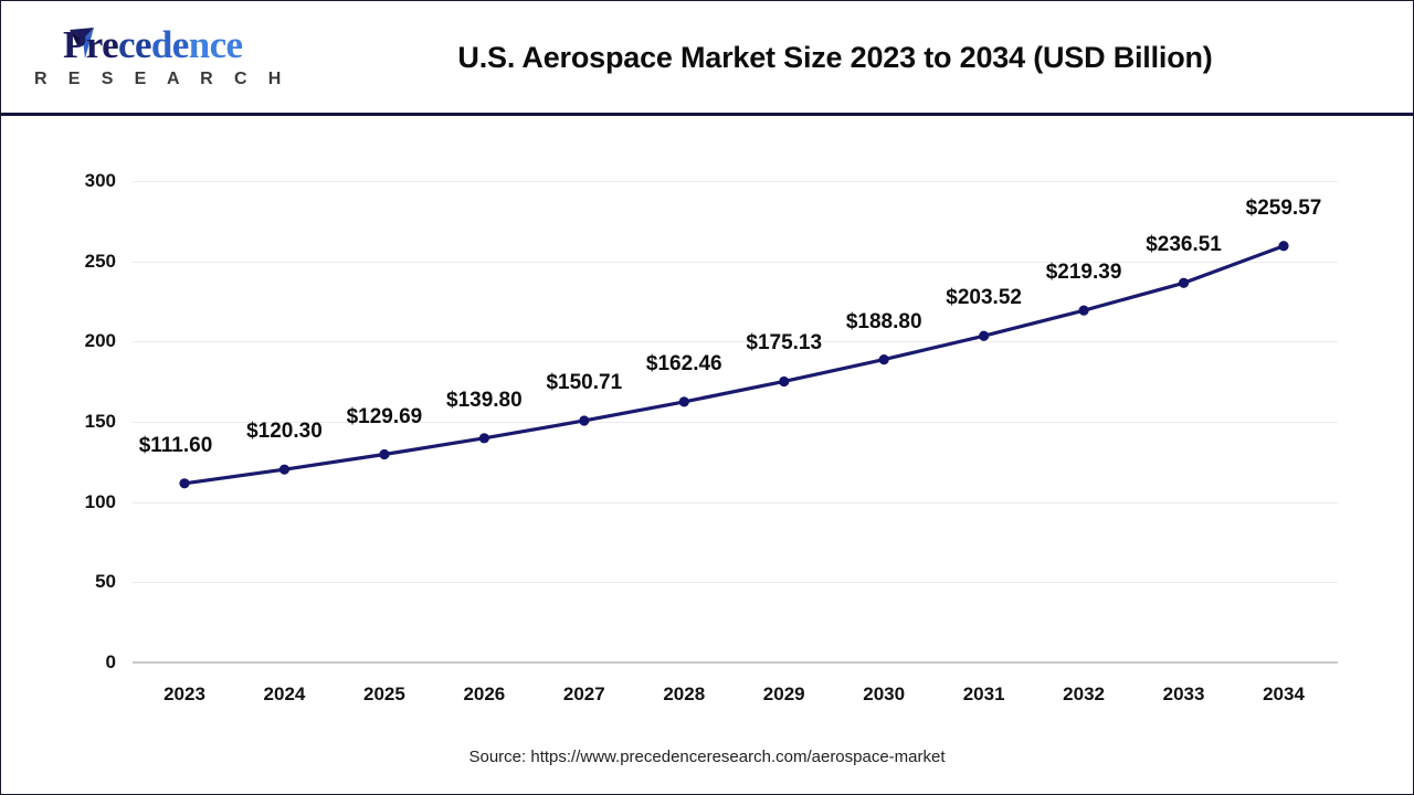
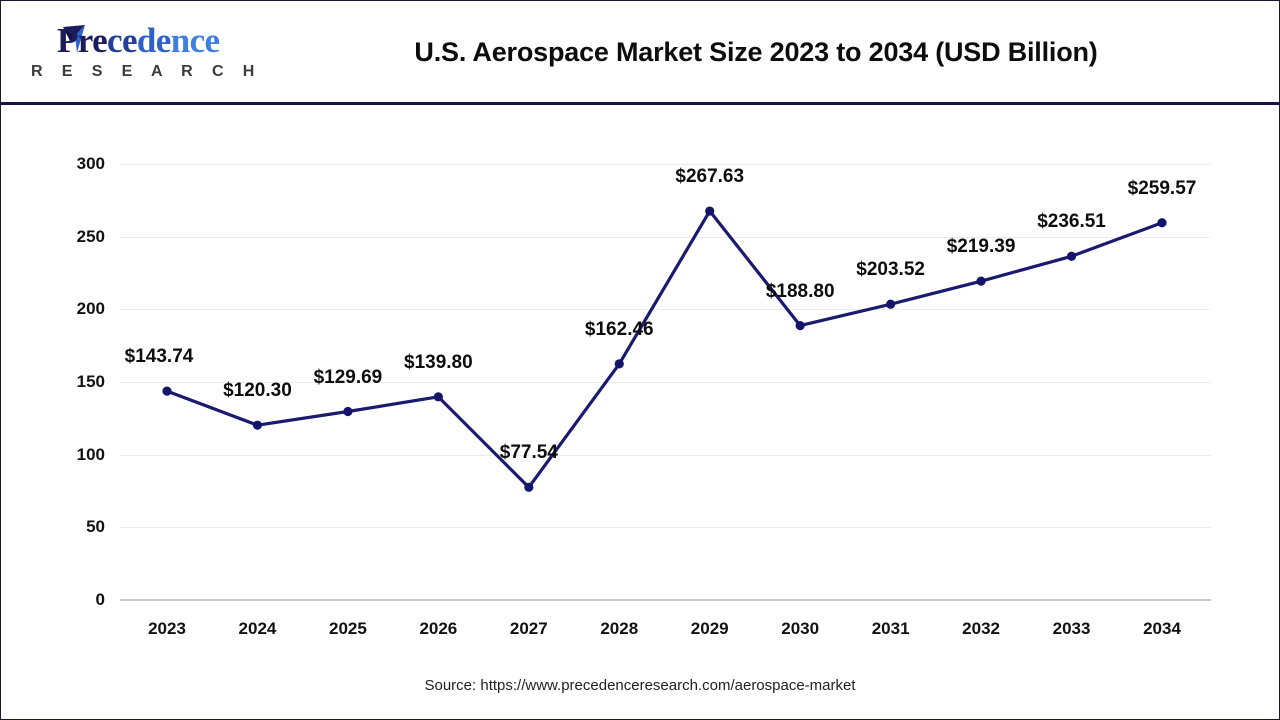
2023: $111.60 -> $143.74
2027: $150.71 -> $77.54
2029: $175.13 -> $267.63
